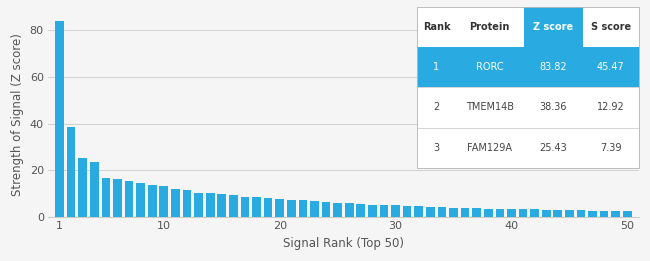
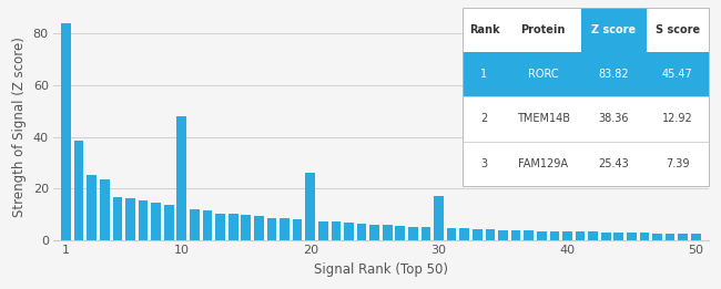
10: 13.2 -> 48.0
20: 7.8 -> 26.0
30: 5.0 -> 17.0
